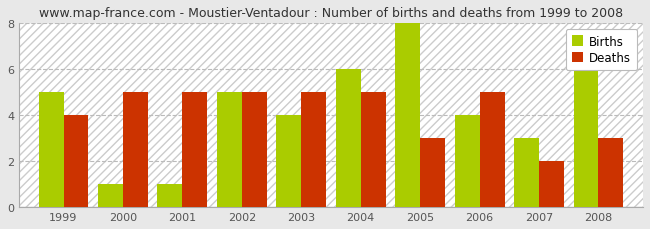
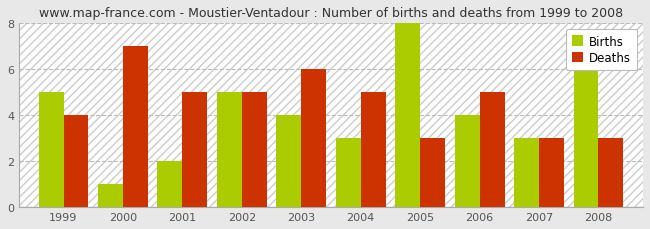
Deaths/2000: 5 -> 7
Births/2001: 1 -> 2
Deaths/2003: 5 -> 6
Births/2004: 6 -> 3
Deaths/2007: 2 -> 3
